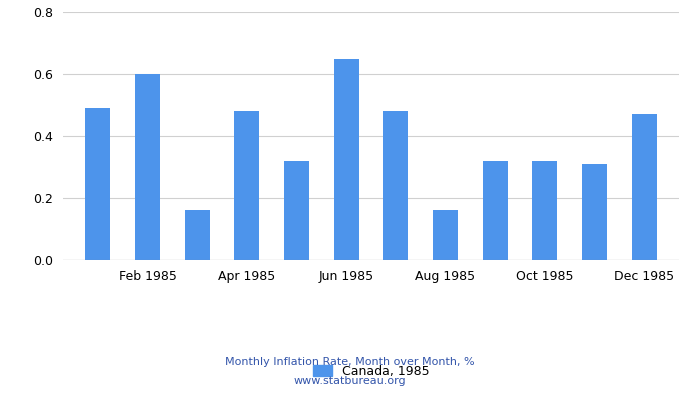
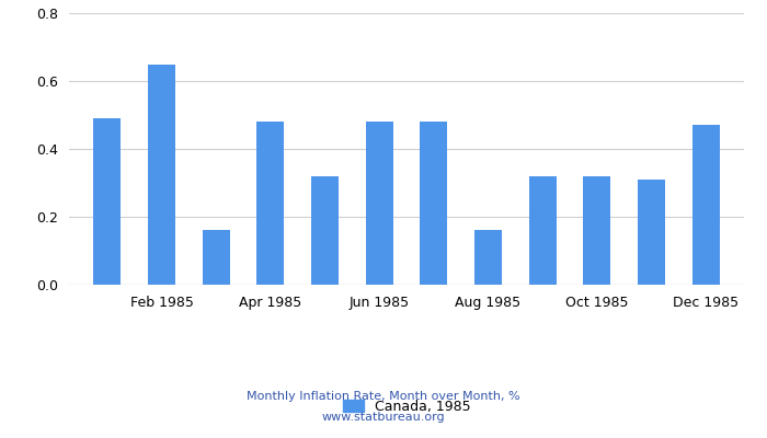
Feb 1985: 0.60 -> 0.65
Jun 1985: 0.65 -> 0.48
